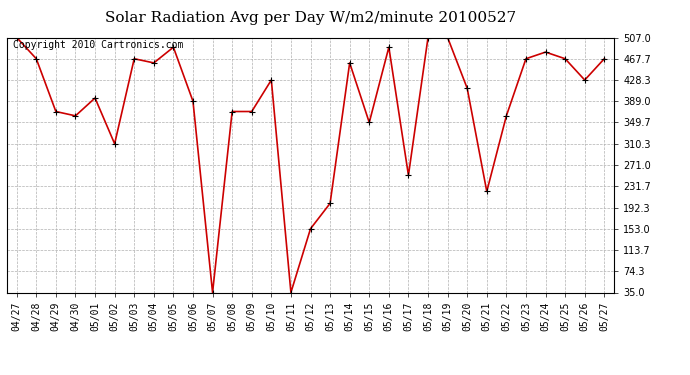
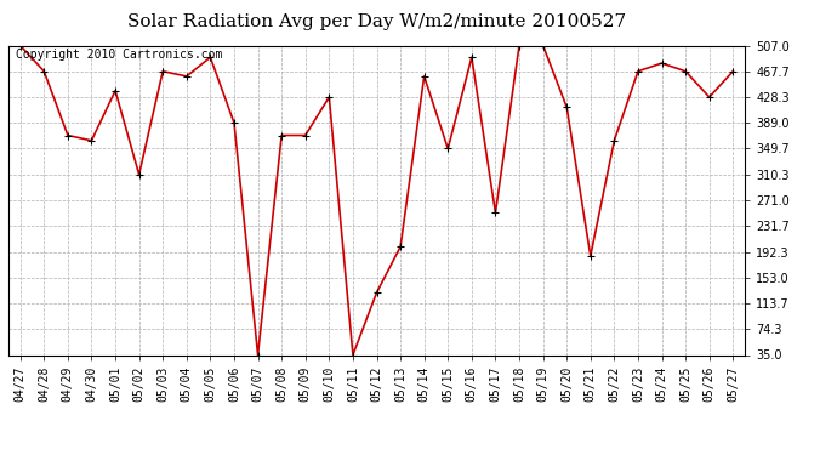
05/01: 395 -> 438
05/12: 153 -> 130
05/21: 222 -> 186
